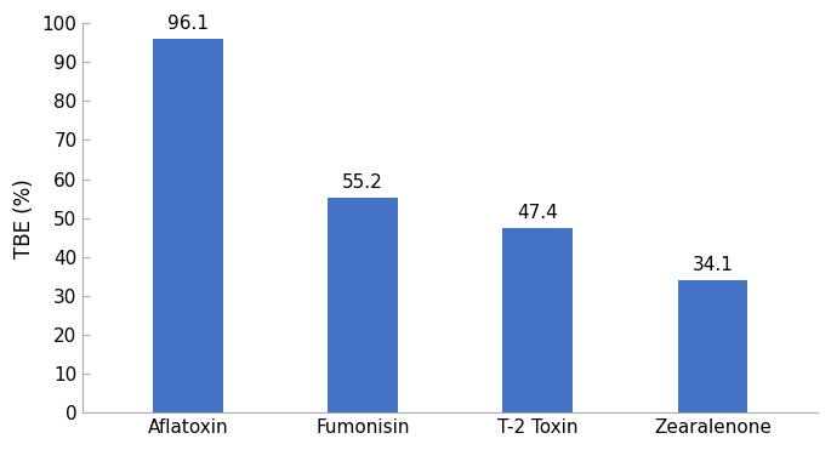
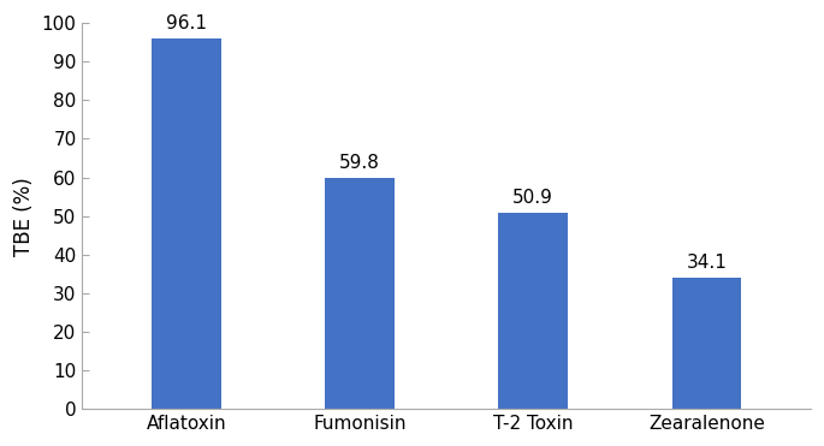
Fumonisin: 55.2 -> 59.8
T-2 Toxin: 47.4 -> 50.9
